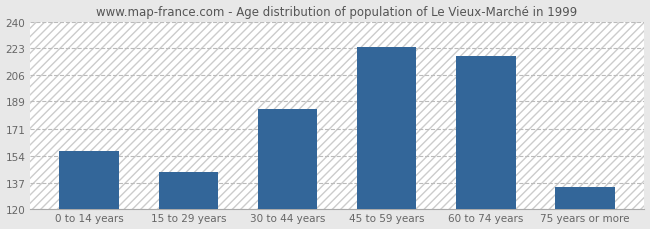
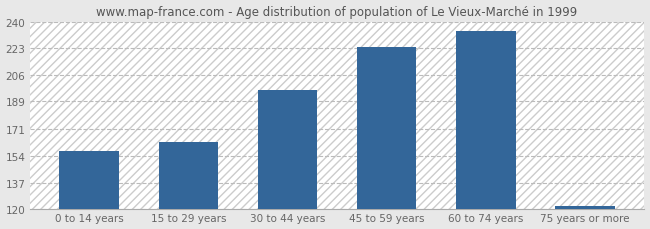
15 to 29 years: 144 -> 163
30 to 44 years: 184 -> 196
60 to 74 years: 218 -> 234
75 years or more: 134 -> 122
